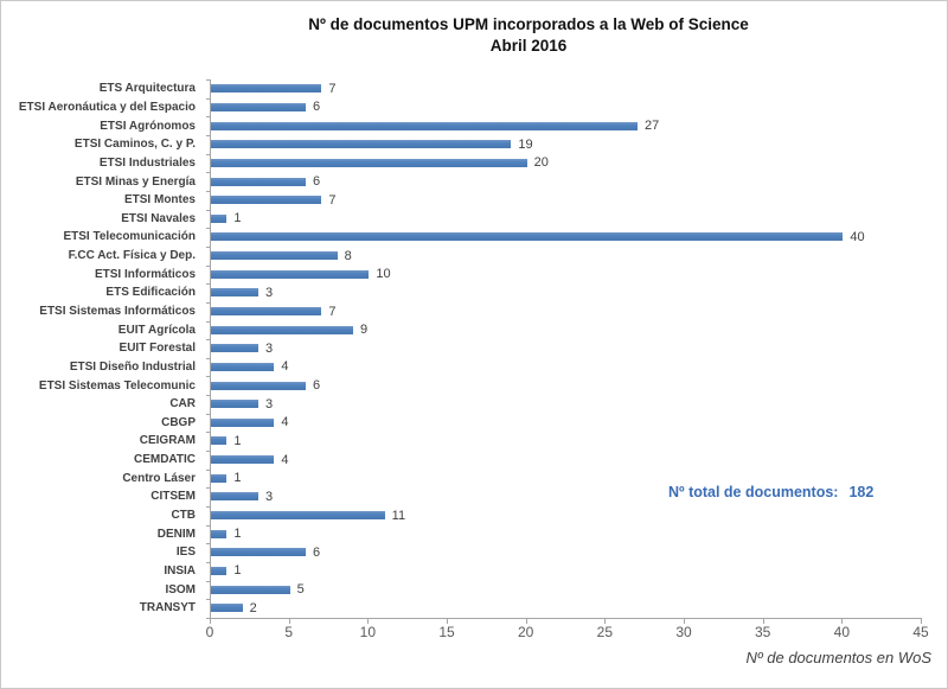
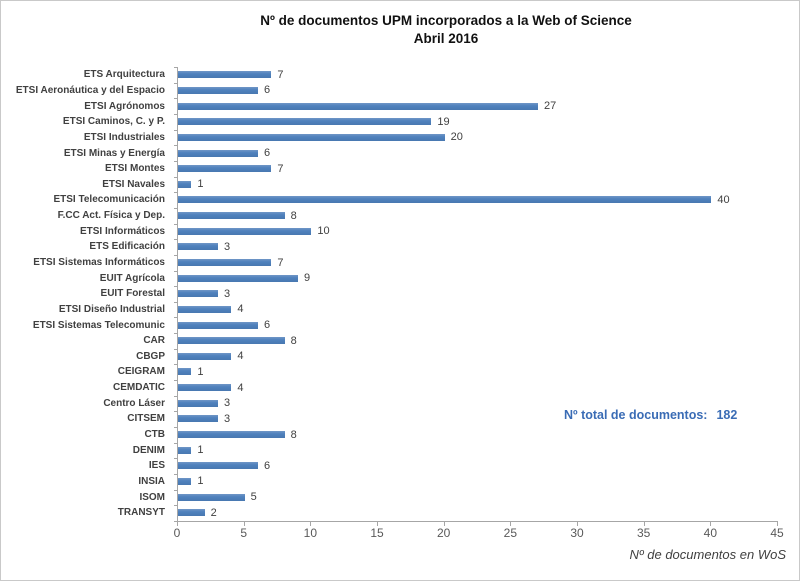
CAR: 3 -> 8
Centro Láser: 1 -> 3
CTB: 11 -> 8
